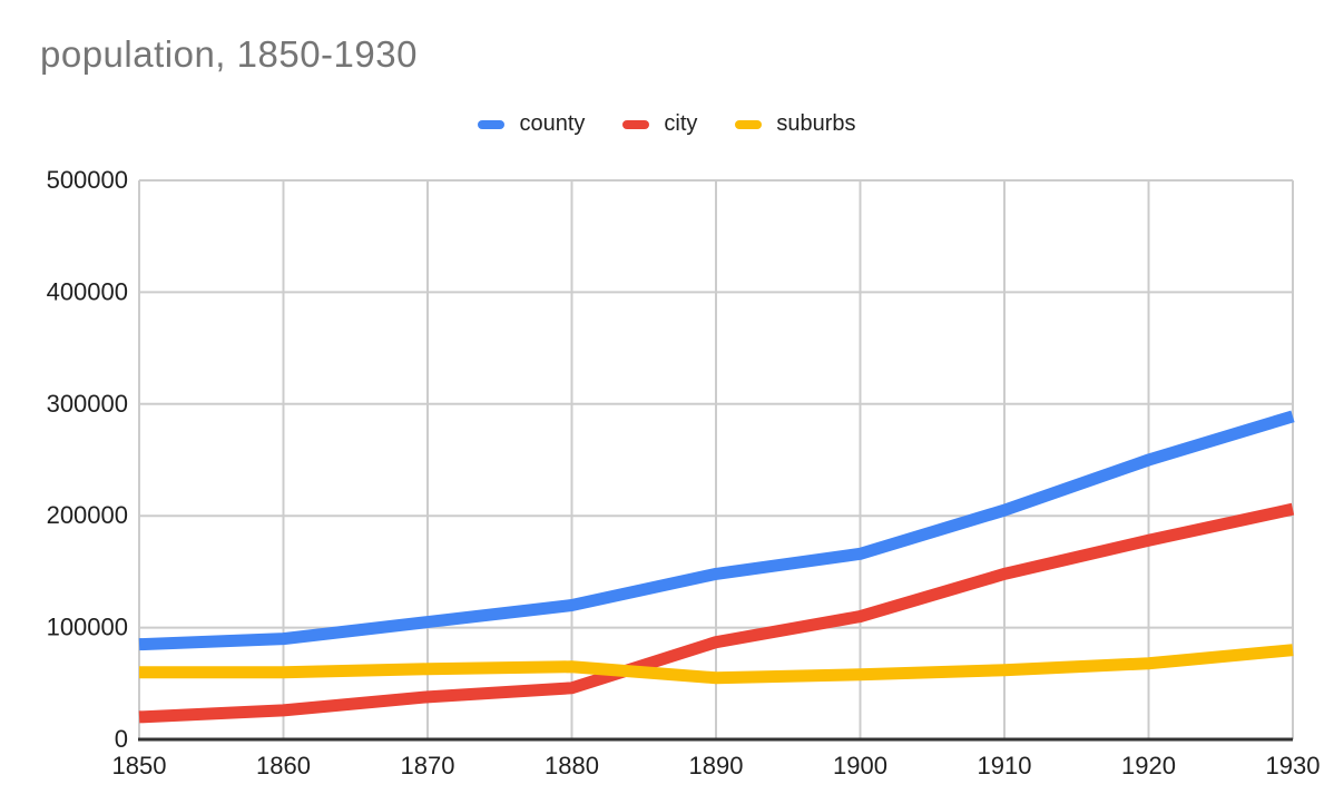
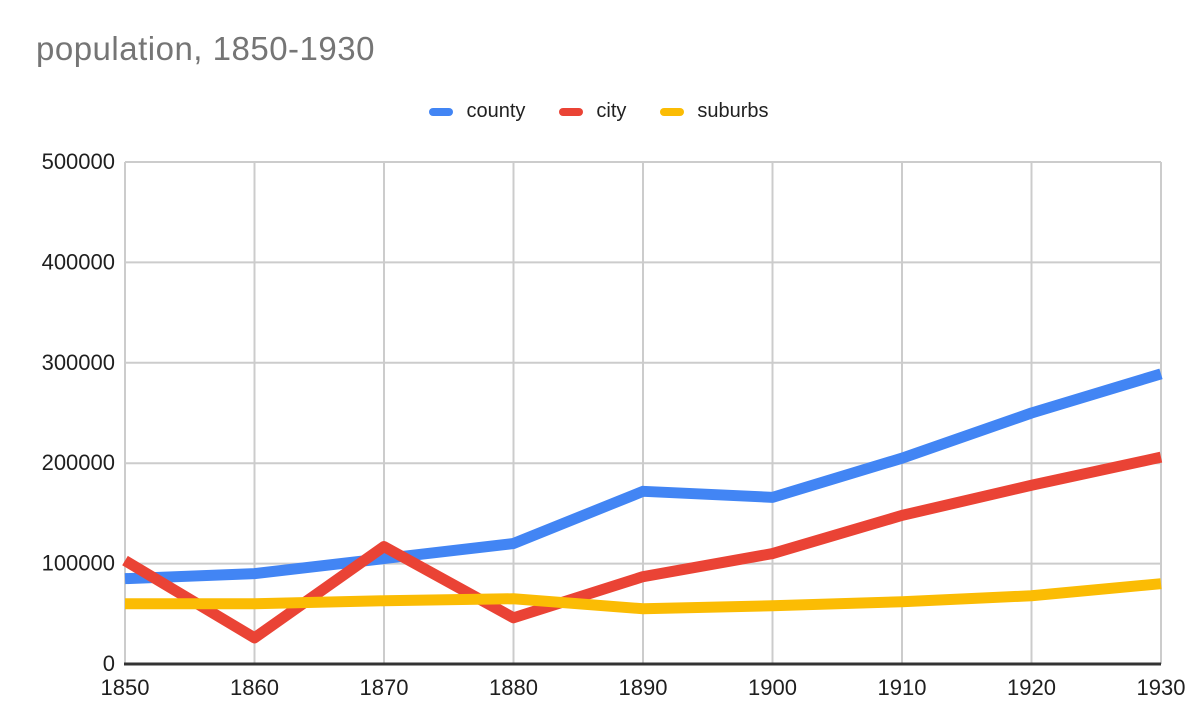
city/1850: 20000 -> 103000
city/1870: 38000 -> 117000
county/1890: 148000 -> 172000
